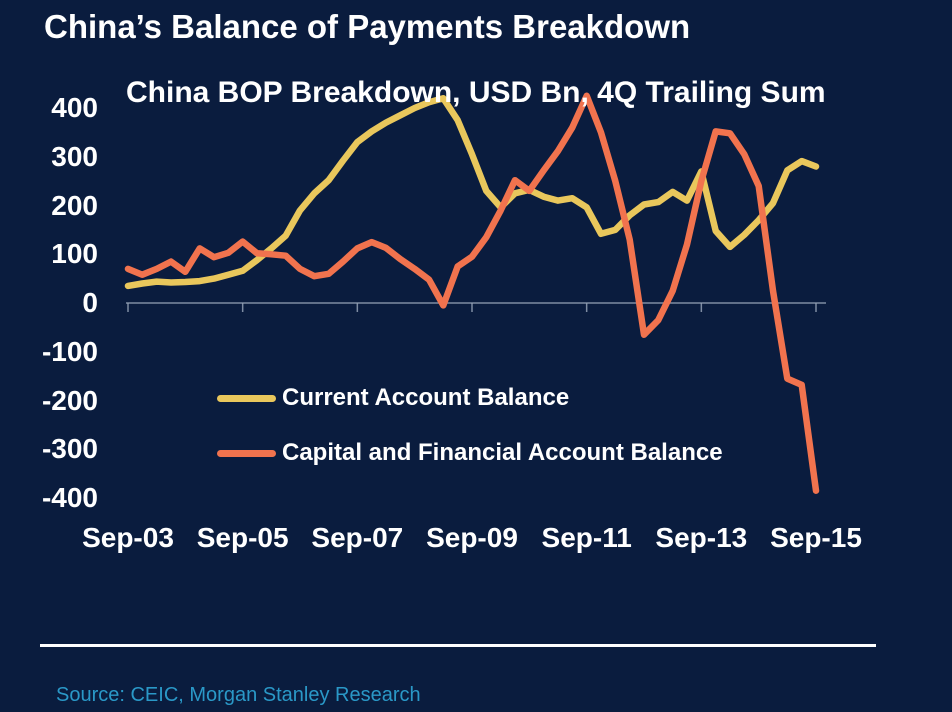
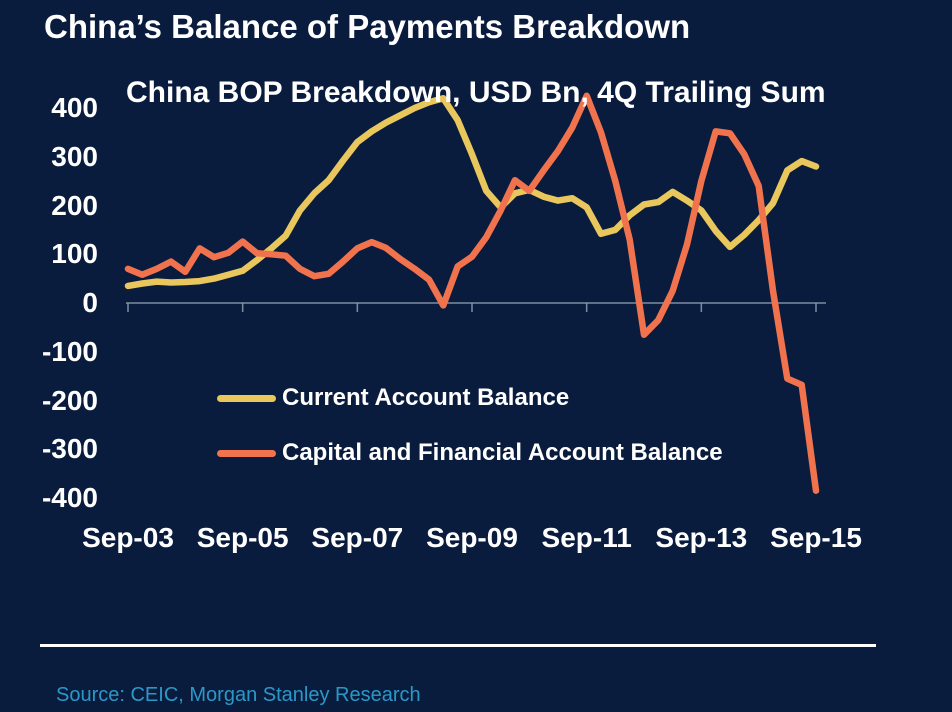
Current Account Balance/Sep-13: 270 -> 190
